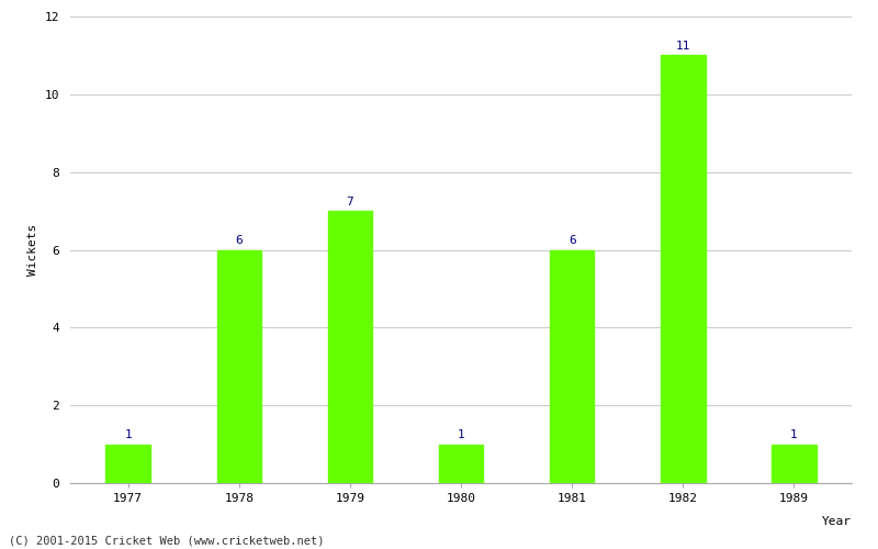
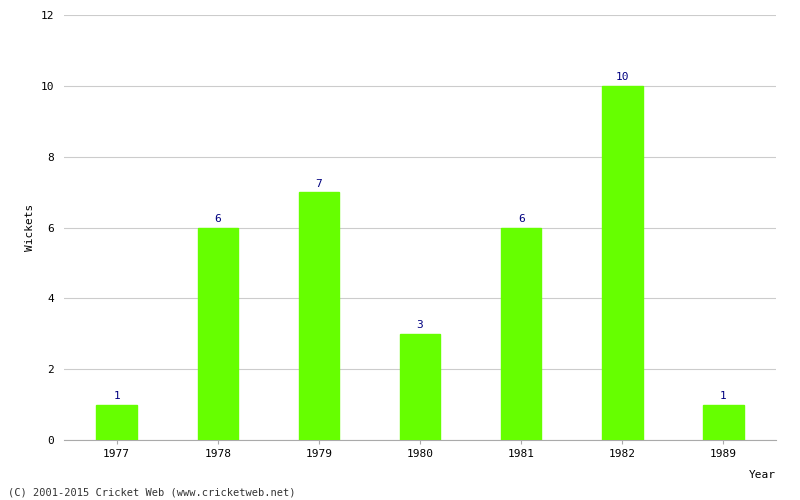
1980: 1 -> 3
1982: 11 -> 10
